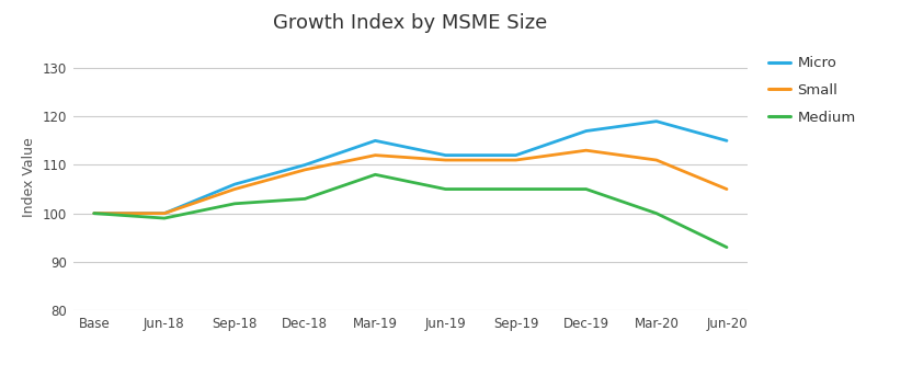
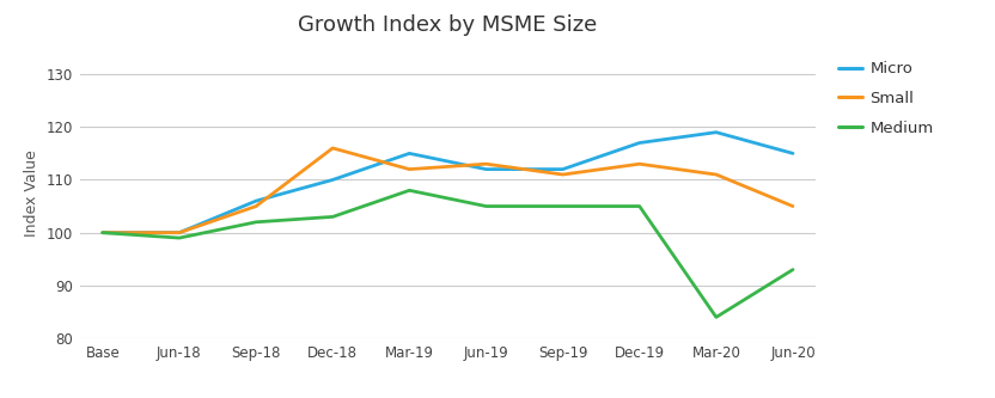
Small/Dec-18: 109 -> 116
Small/Jun-19: 111 -> 113
Medium/Mar-20: 100 -> 84
